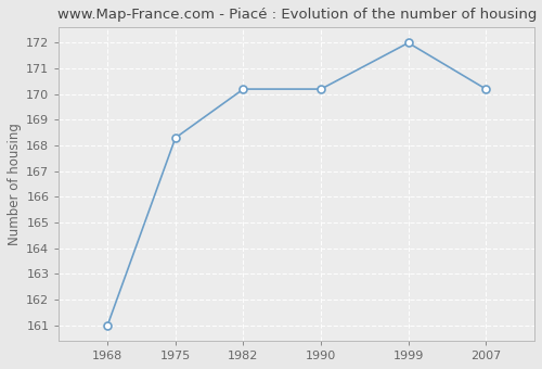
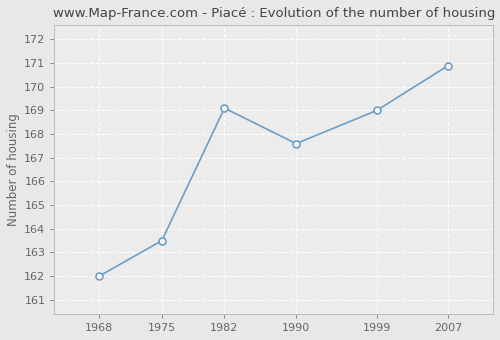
1968: 161.0 -> 162.0
1975: 168.3 -> 163.5
1982: 170.2 -> 169.1
1990: 170.2 -> 167.6
1999: 172.0 -> 169.0
2007: 170.2 -> 170.9
